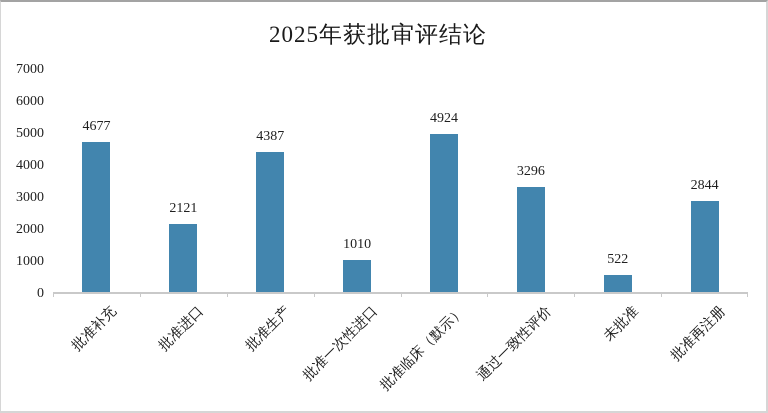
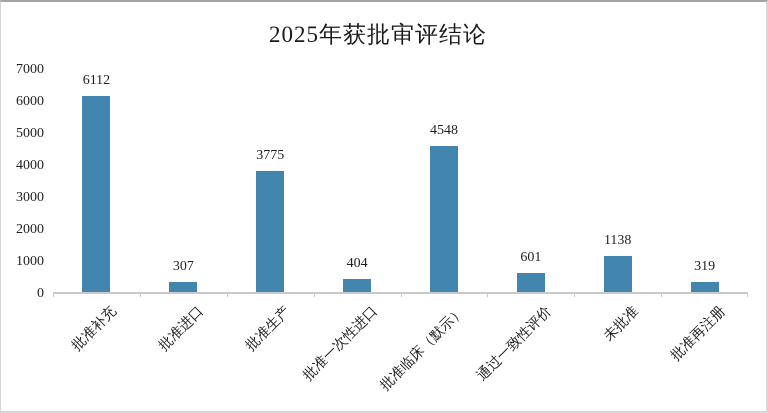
批准补充: 4677 -> 6112
批准进口: 2121 -> 307
批准生产: 4387 -> 3775
批准一次性进口: 1010 -> 404
批准临床（默示）: 4924 -> 4548
通过一致性评价: 3296 -> 601
未批准: 522 -> 1138
批准再注册: 2844 -> 319
